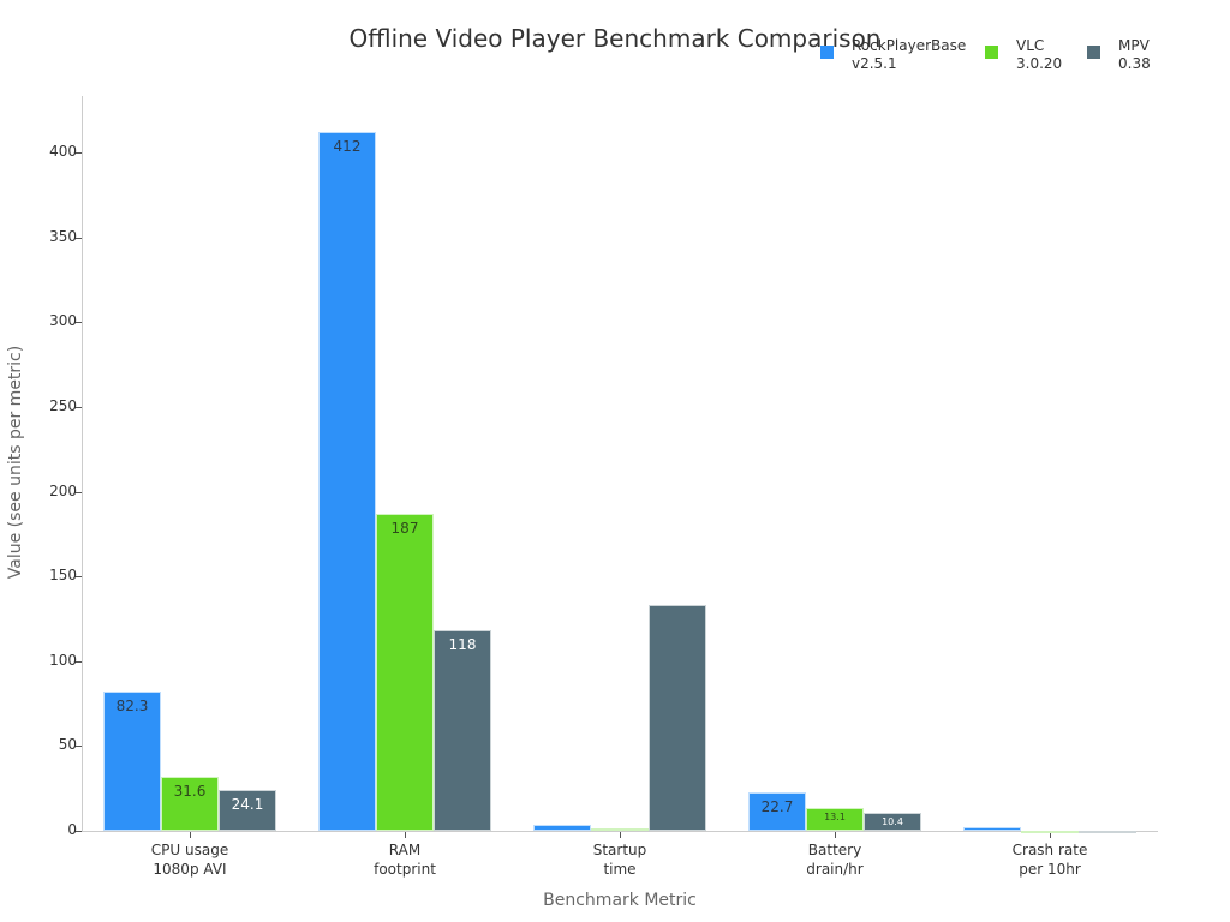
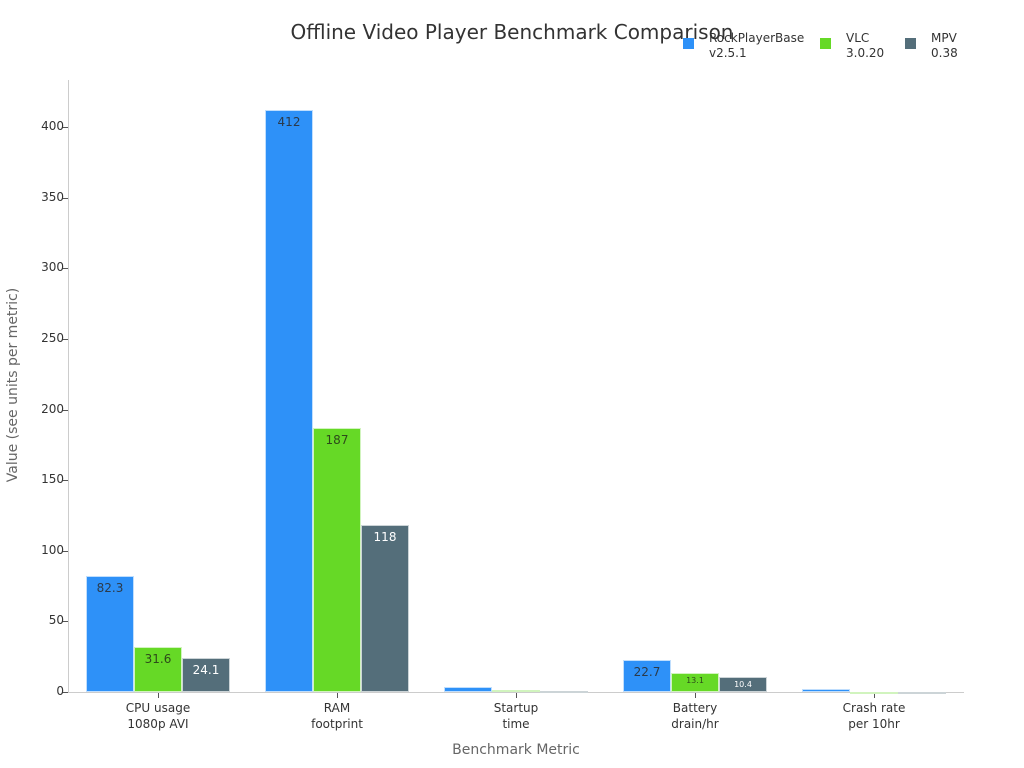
MPV 0.38/Startup time: 133 -> 1
